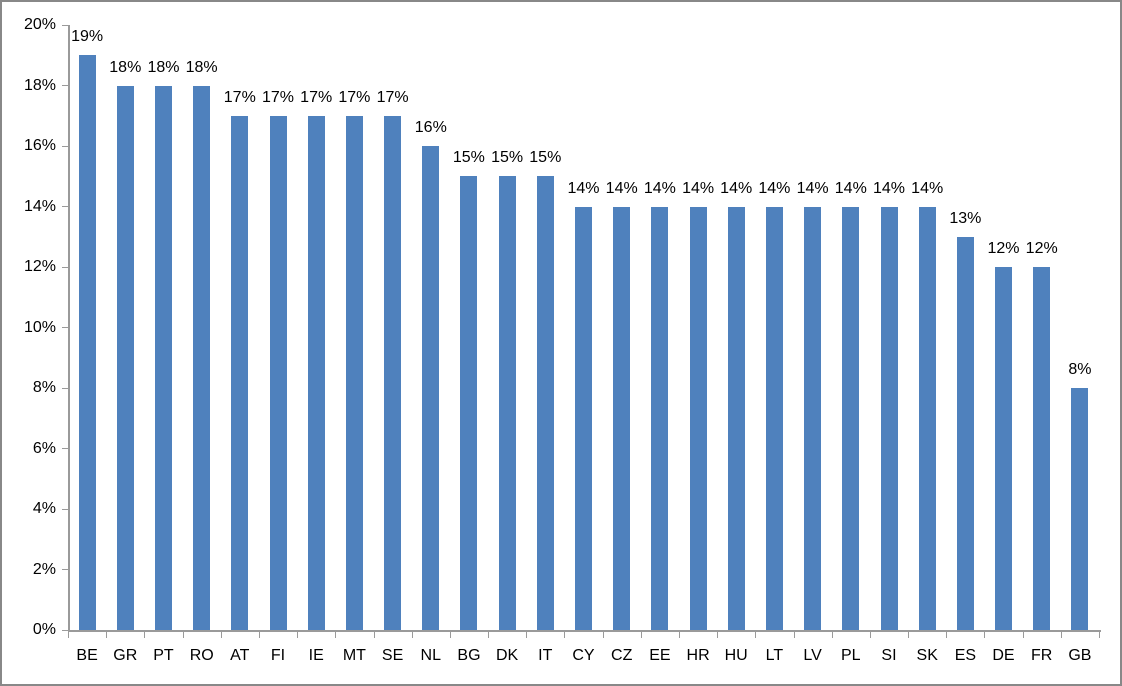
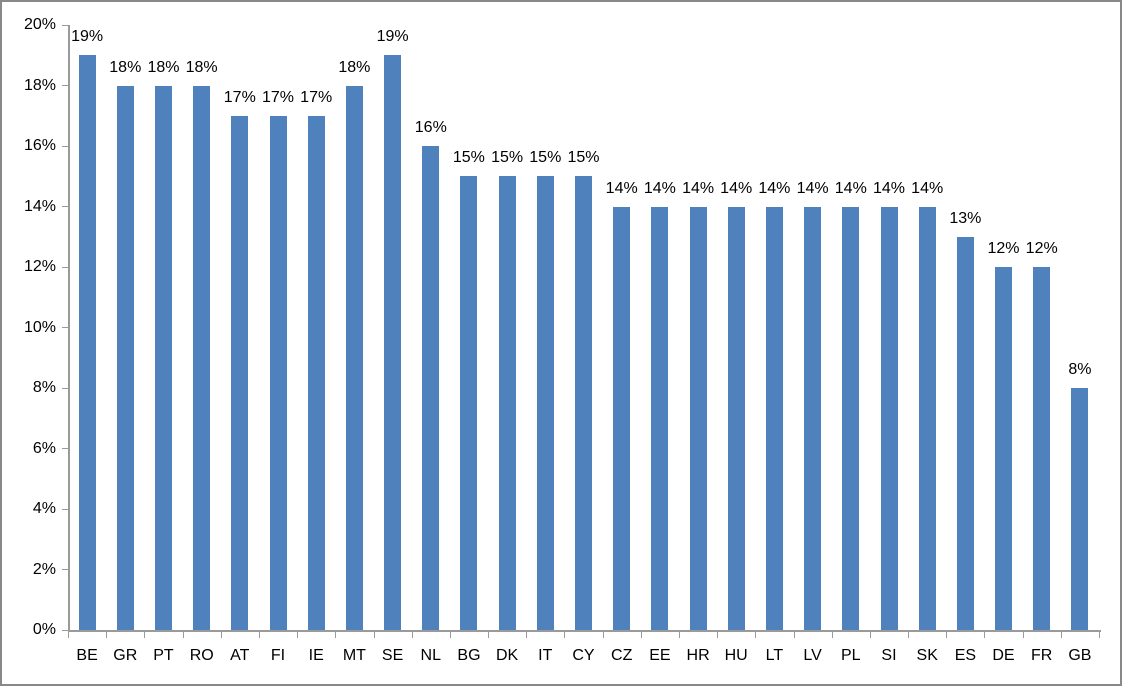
MT: 17% -> 18%
SE: 17% -> 19%
CY: 14% -> 15%
